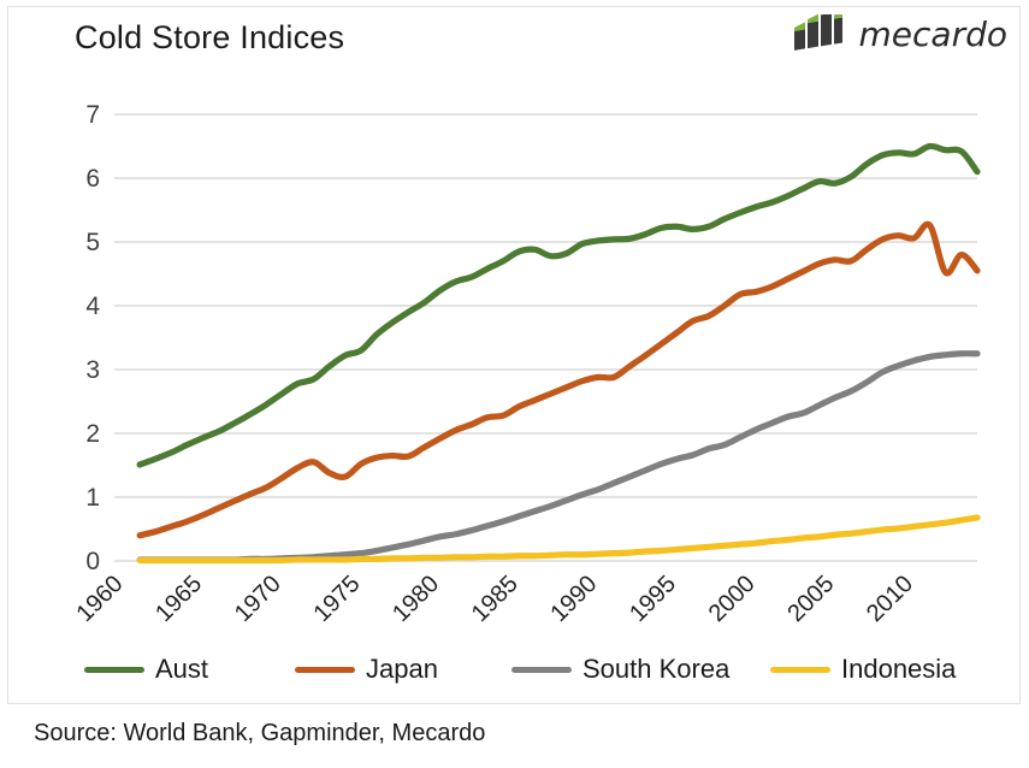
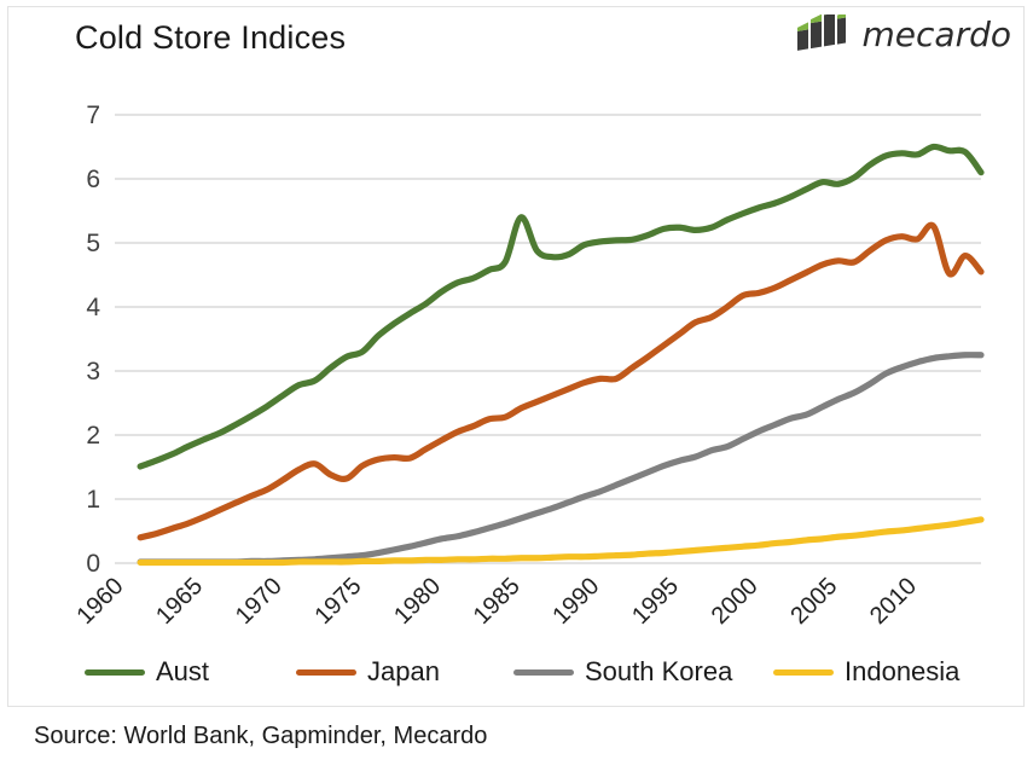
Aust/1985: 4.8 -> 5.4
